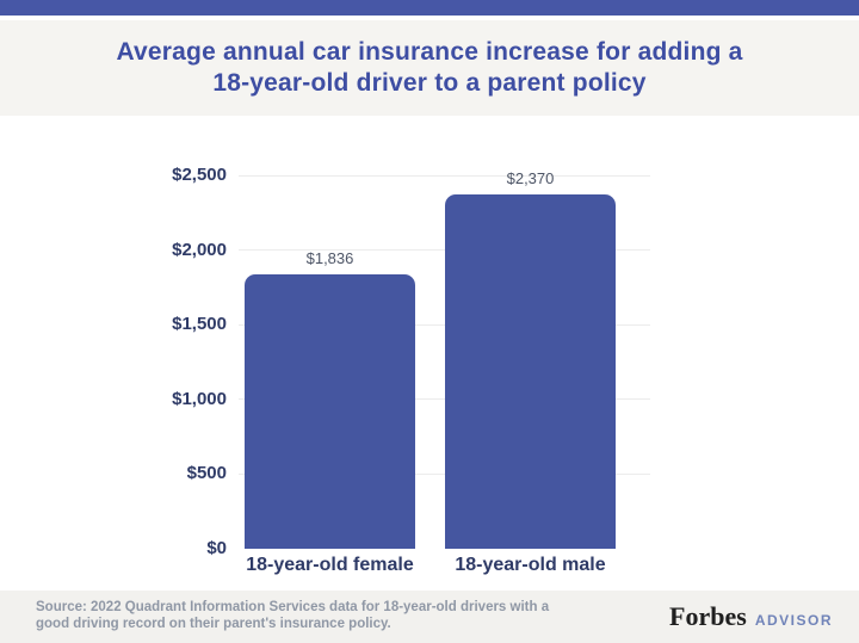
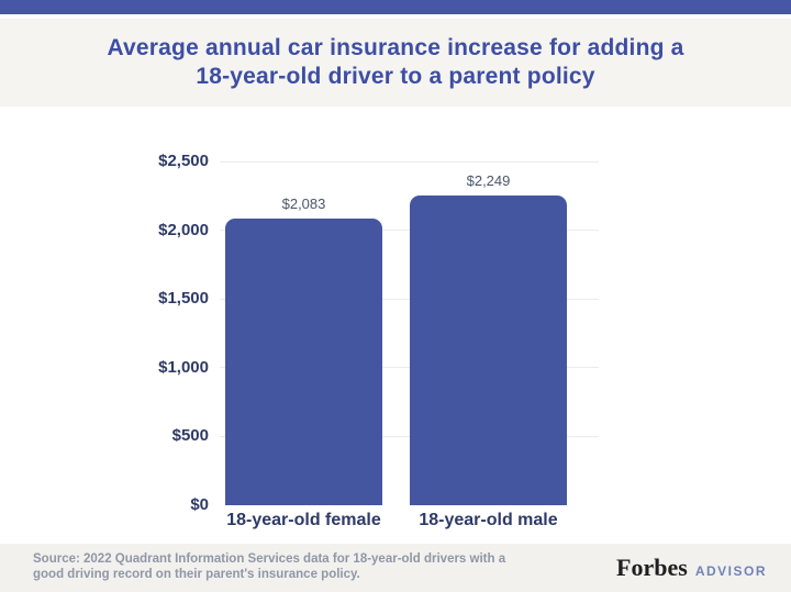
18-year-old female: $1,836 -> $2,083
18-year-old male: $2,370 -> $2,249
